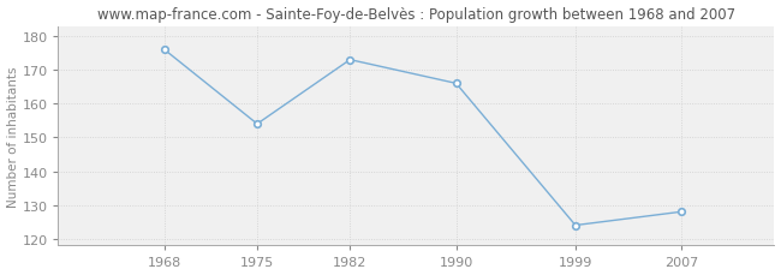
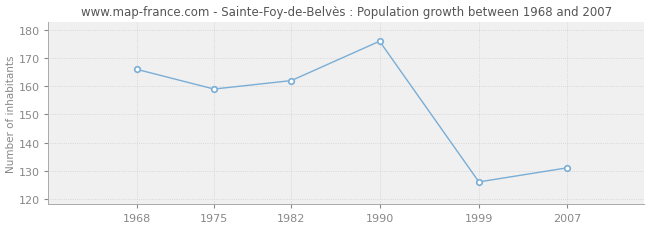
1968: 176 -> 166
1975: 154 -> 159
1982: 173 -> 162
1990: 166 -> 176
1999: 124 -> 126
2007: 128 -> 131
